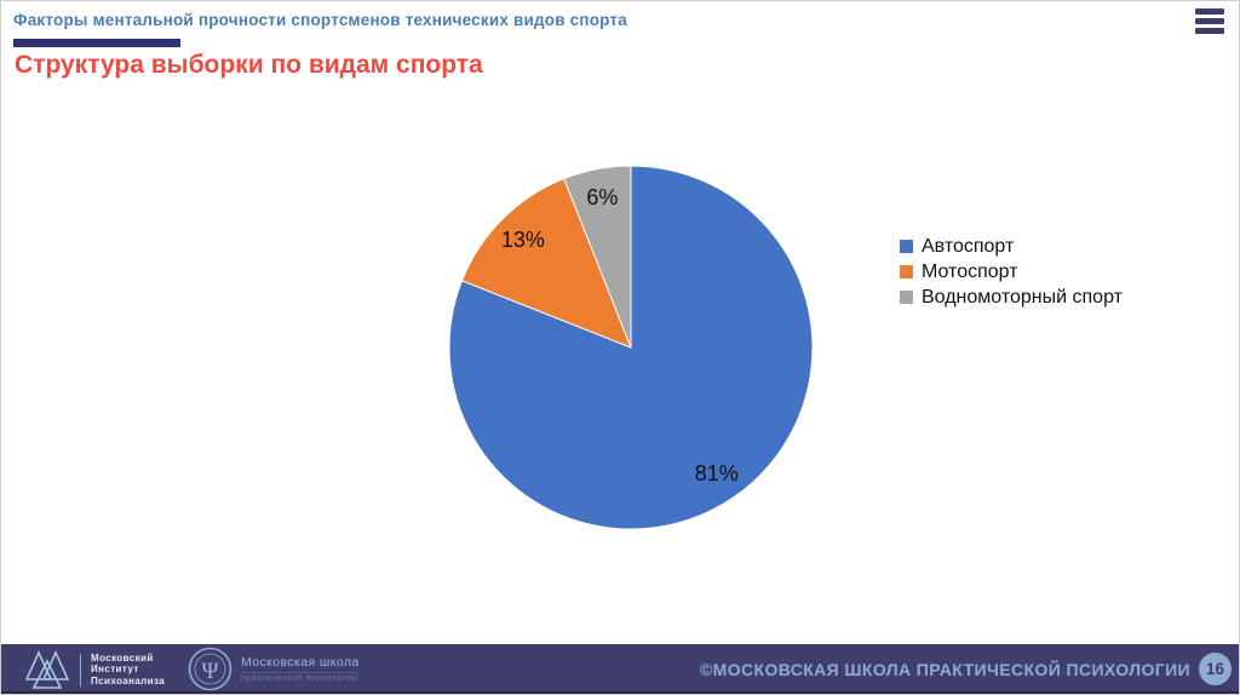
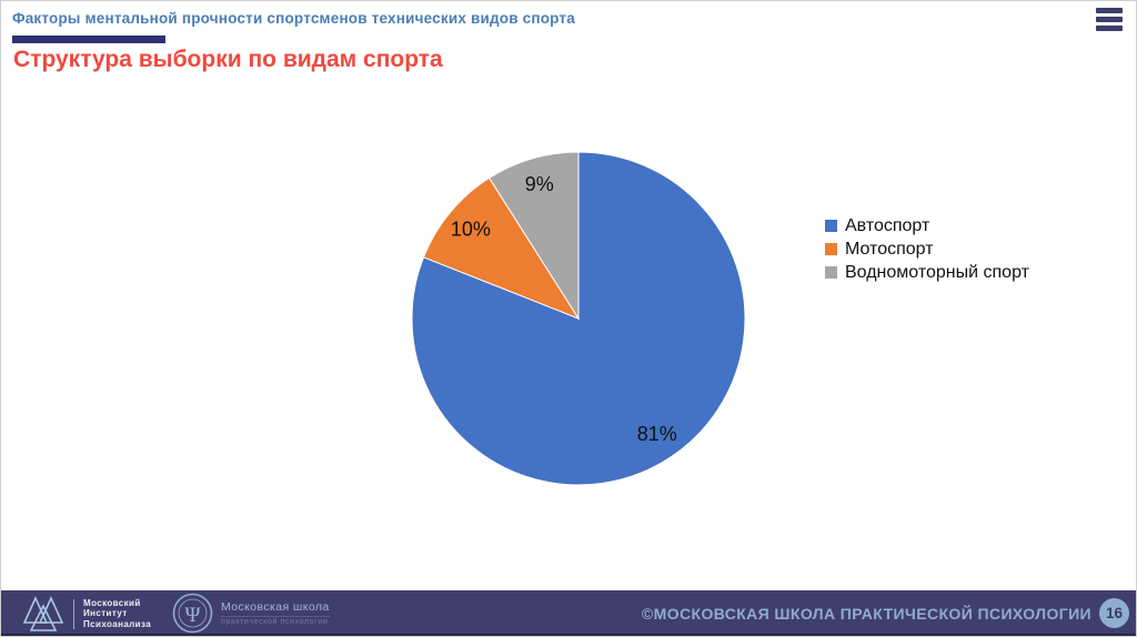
Мотоспорт: 13% -> 10%
Водномоторный спорт: 6% -> 9%
